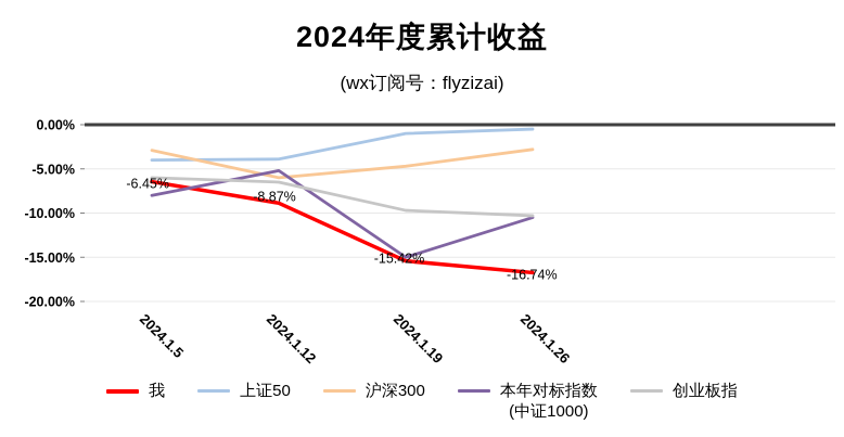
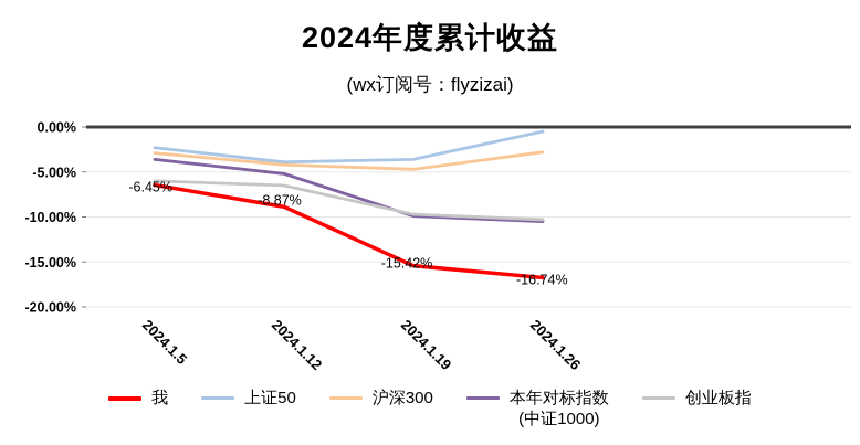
上证50/2024.1.5: -4% -> -2%
本年对标指数/2024.1.5: -8% -> -4%
沪深300/2024.1.12: -6% -> -4%
上证50/2024.1.19: -1% -> -4%
本年对标指数/2024.1.19: -15% -> -10%
